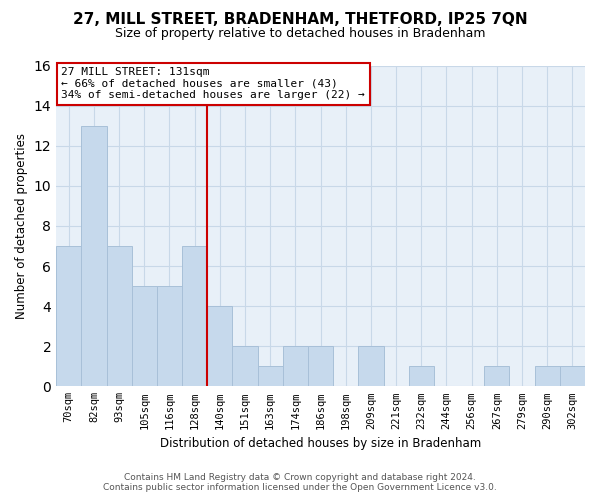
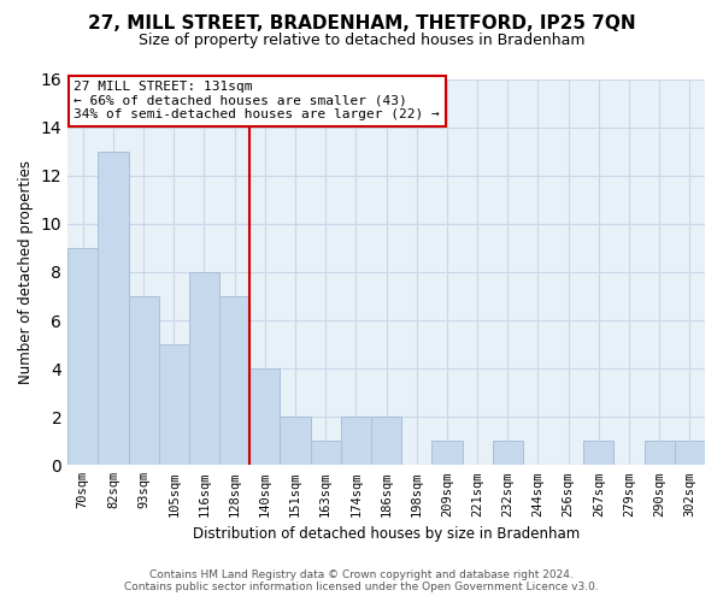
70sqm: 7 -> 9
116sqm: 5 -> 8
209sqm: 2 -> 1
